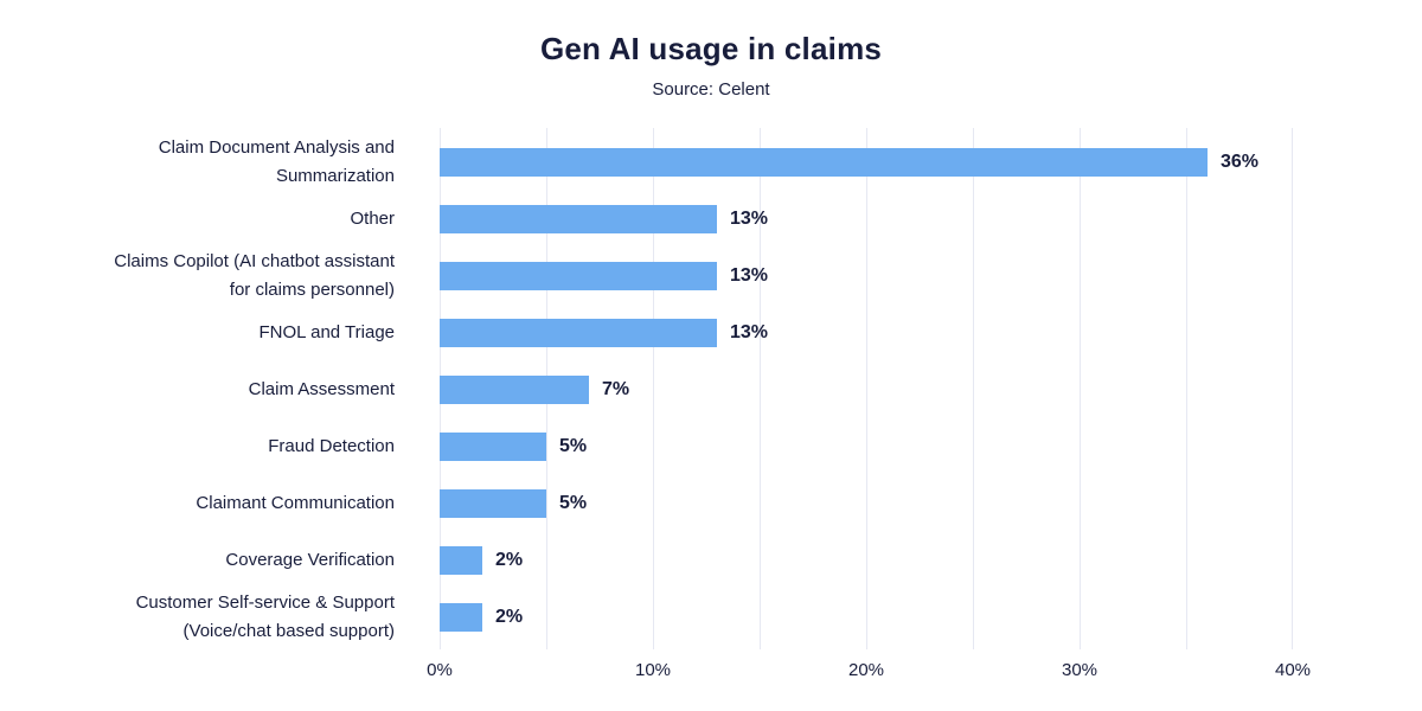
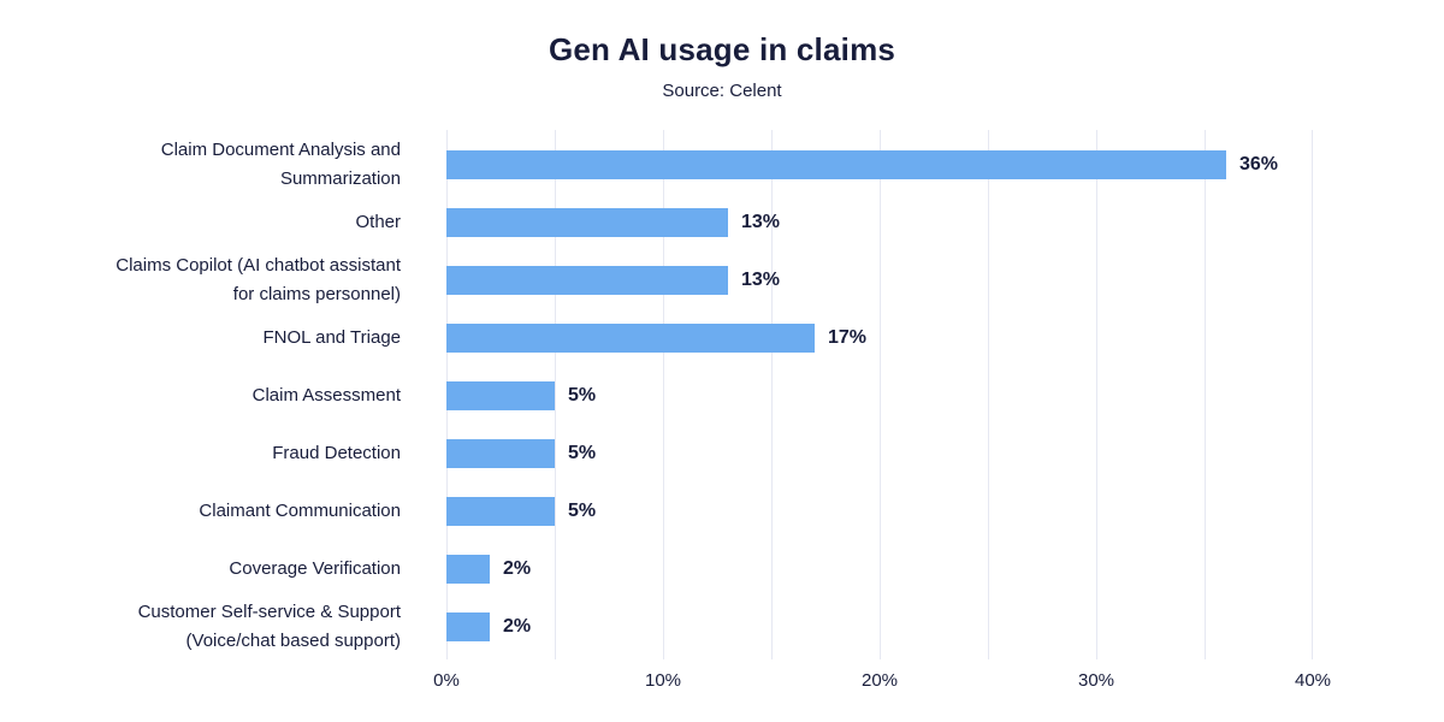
FNOL and Triage: 13% -> 17%
Claim Assessment: 7% -> 5%
